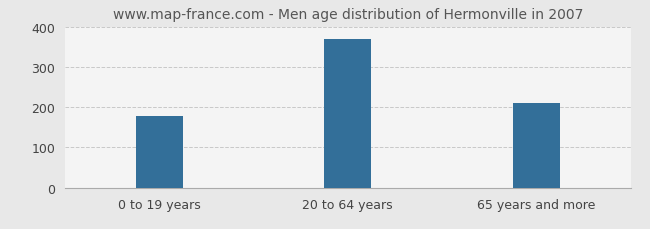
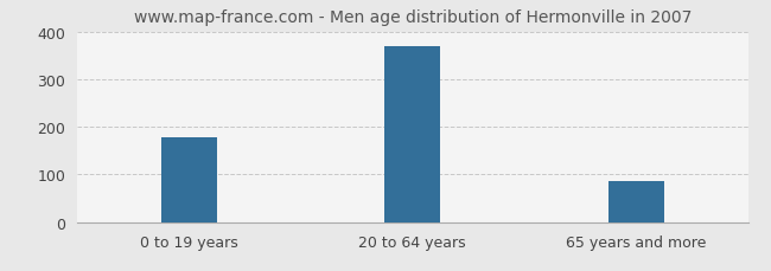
65 years and more: 210 -> 85
